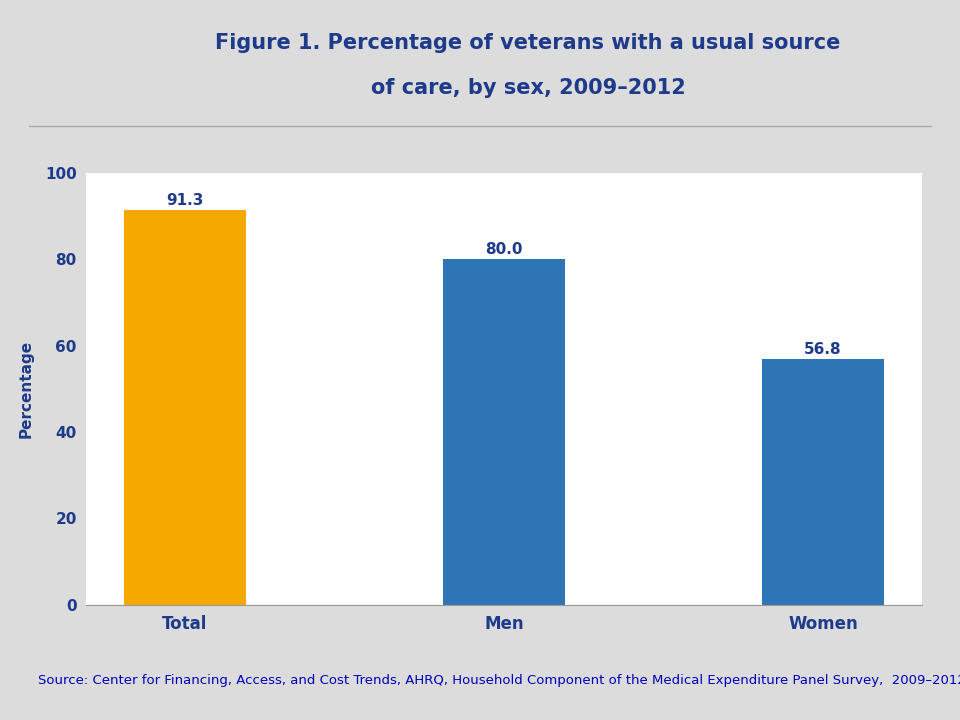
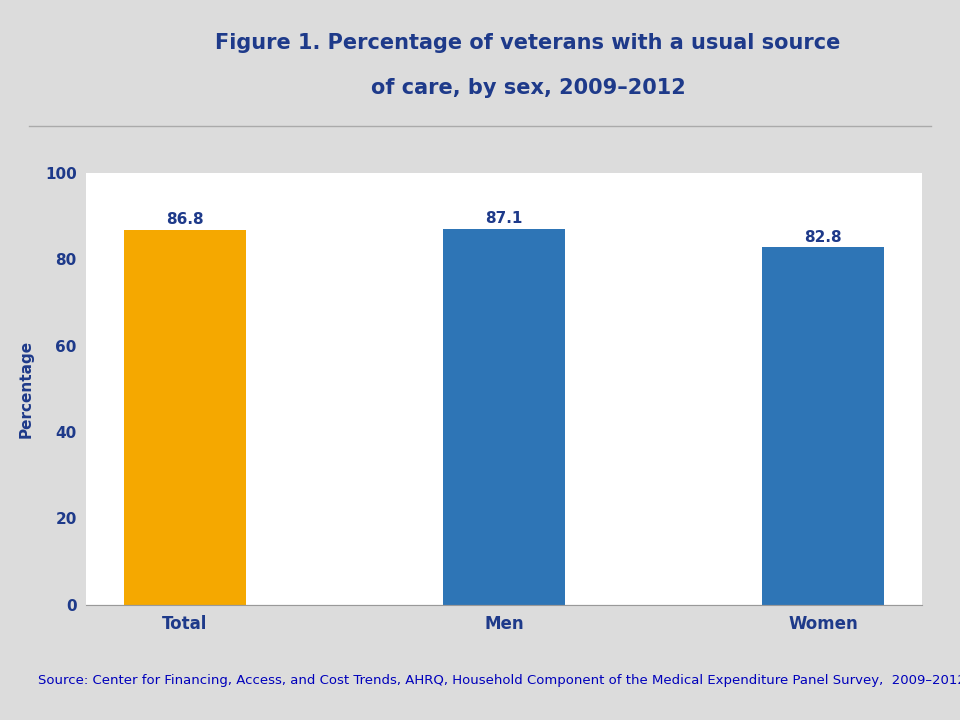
Total: 91.3 -> 86.8
Men: 80.0 -> 87.1
Women: 56.8 -> 82.8
